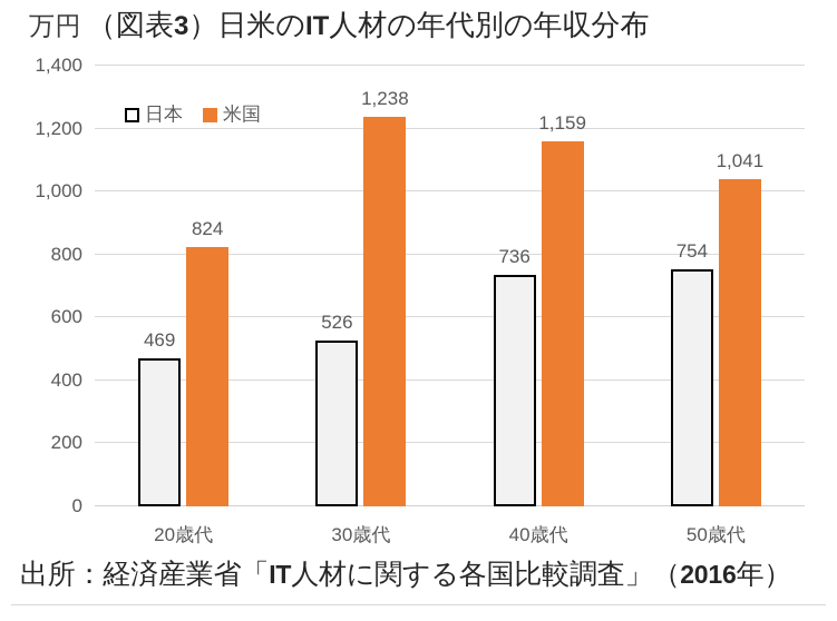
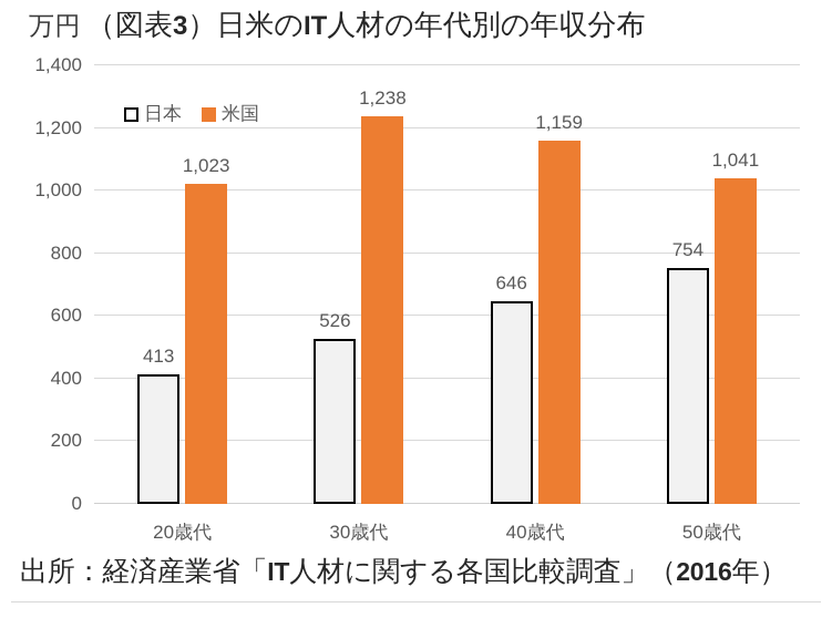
日本/20歳代: 469 -> 413
米国/20歳代: 824 -> 1,023
日本/40歳代: 736 -> 646
